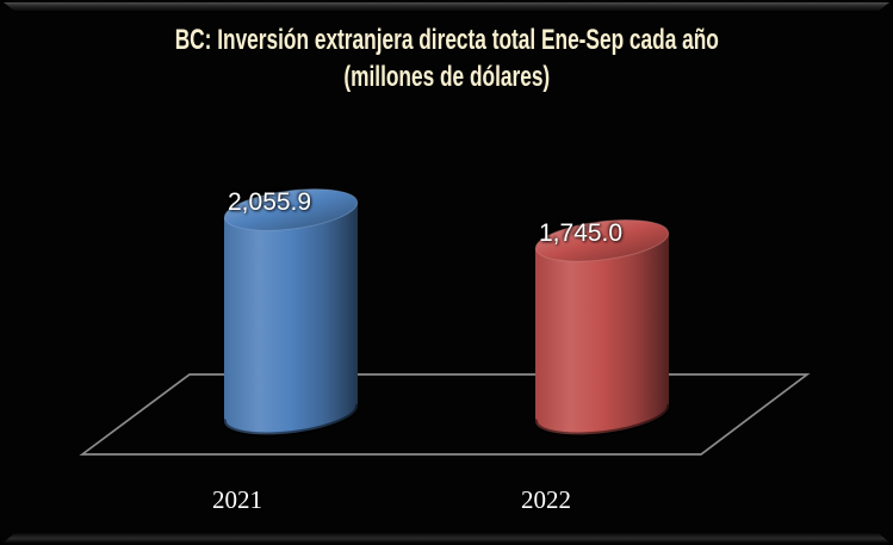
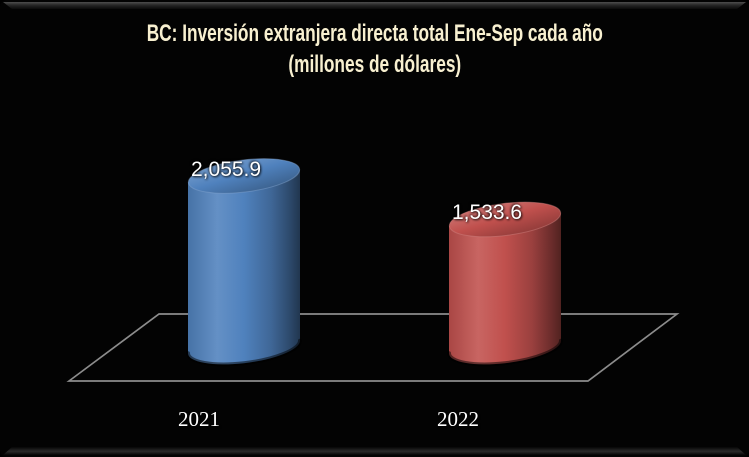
2022: 1,745.0 -> 1,533.6
